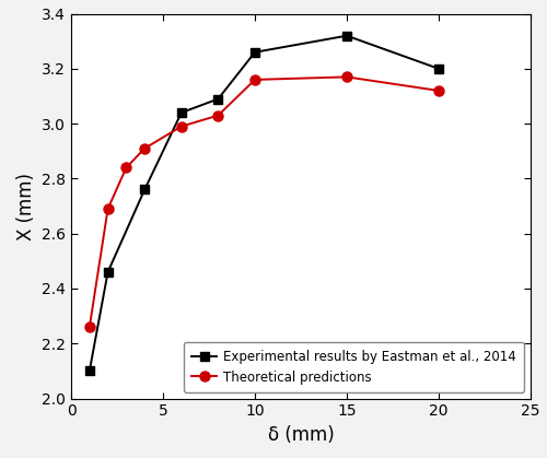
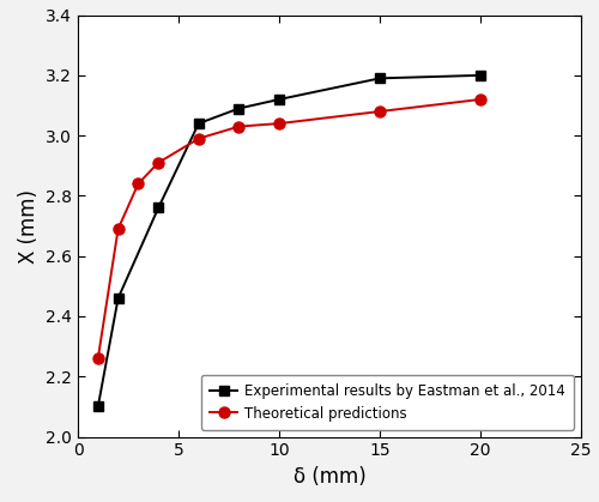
Experimental results by Eastman et al., 2014/10: 3.26 -> 3.12
Theoretical predictions/10: 3.16 -> 3.04
Experimental results by Eastman et al., 2014/15: 3.32 -> 3.19
Theoretical predictions/15: 3.17 -> 3.08
